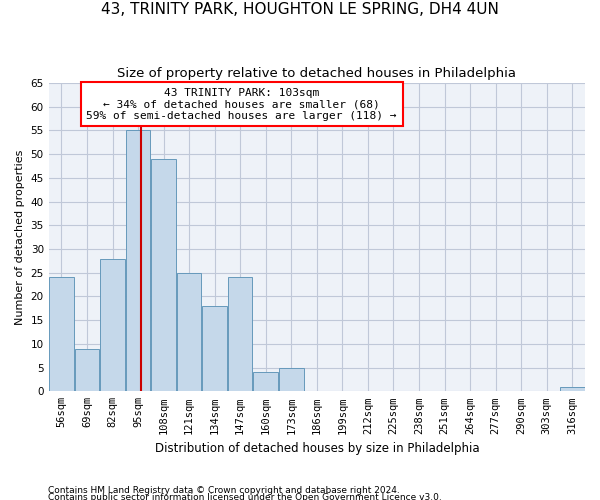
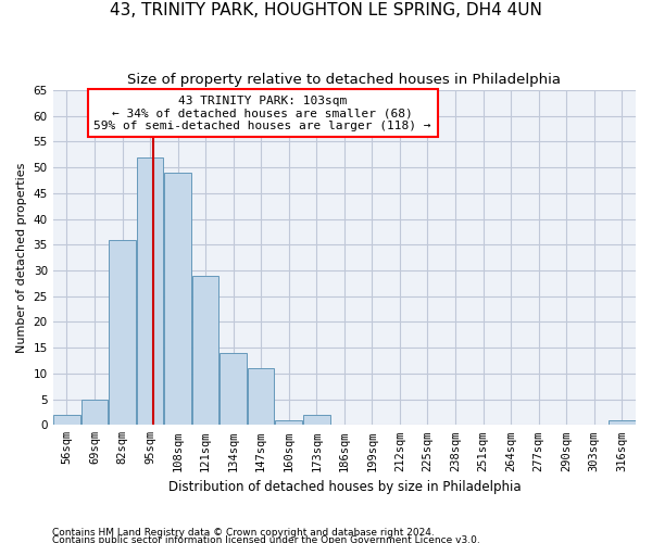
56sqm: 24 -> 2
69sqm: 9 -> 5
82sqm: 28 -> 36
95sqm: 55 -> 52
121sqm: 25 -> 29
134sqm: 18 -> 14
147sqm: 24 -> 11
160sqm: 4 -> 1
173sqm: 5 -> 2
